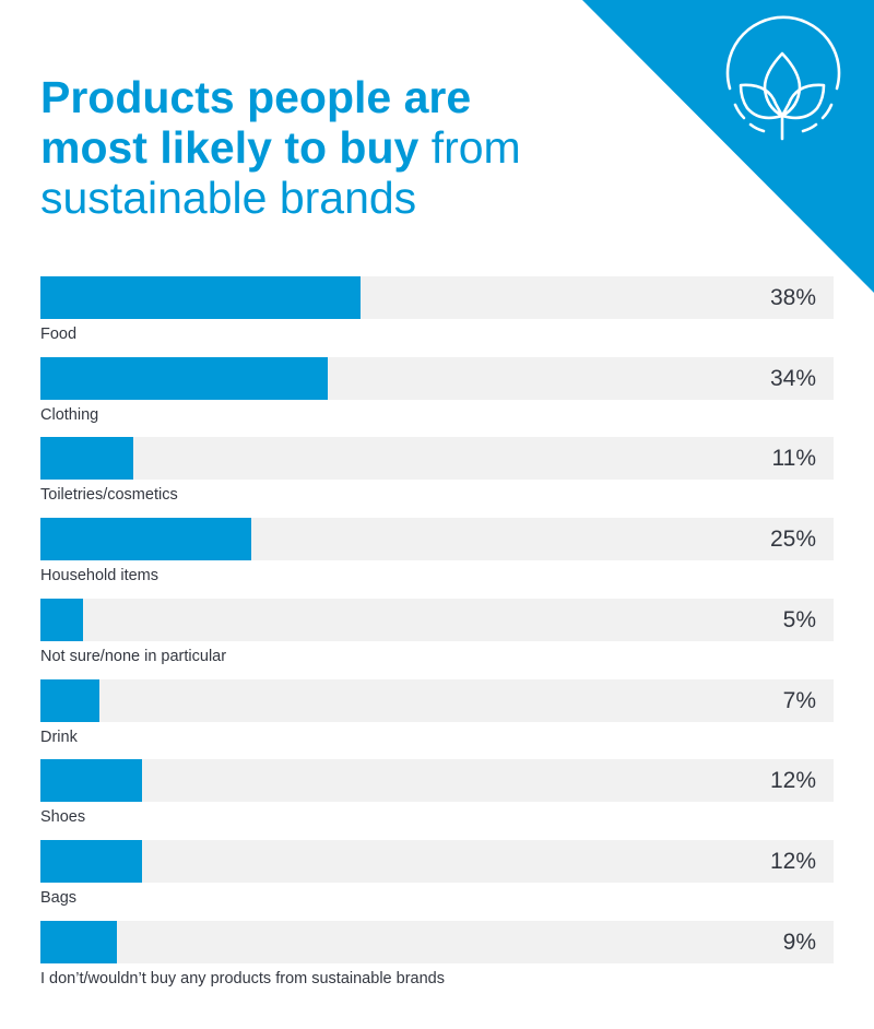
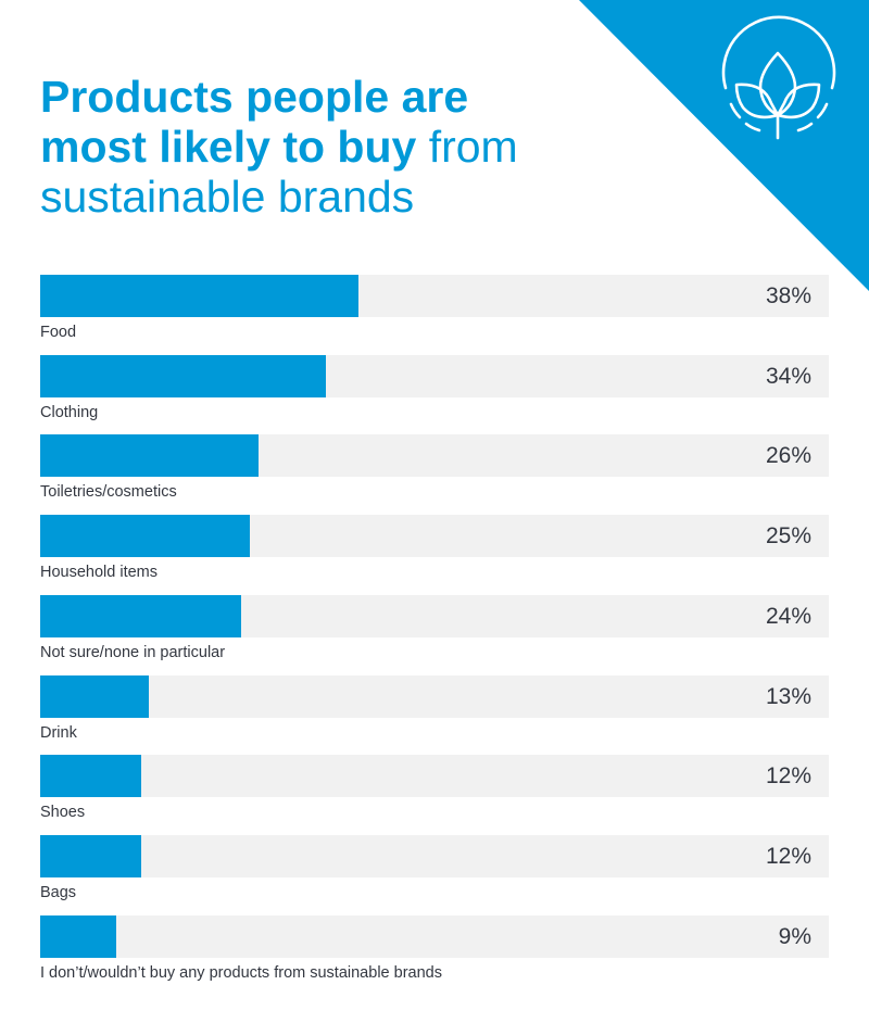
Toiletries/cosmetics: 11% -> 26%
Not sure/none in particular: 5% -> 24%
Drink: 7% -> 13%
